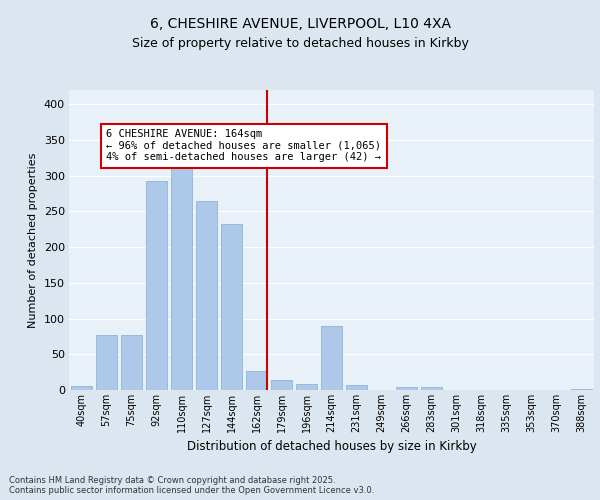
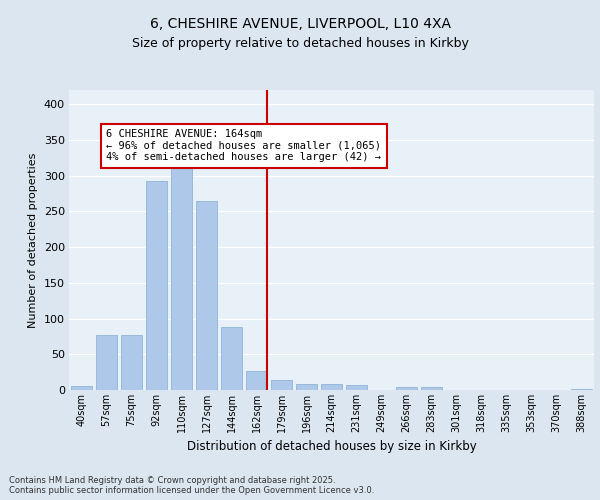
144sqm: 232 -> 88
214sqm: 90 -> 8
